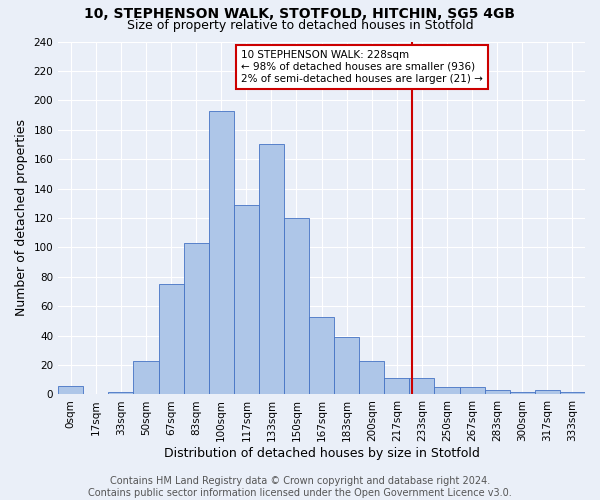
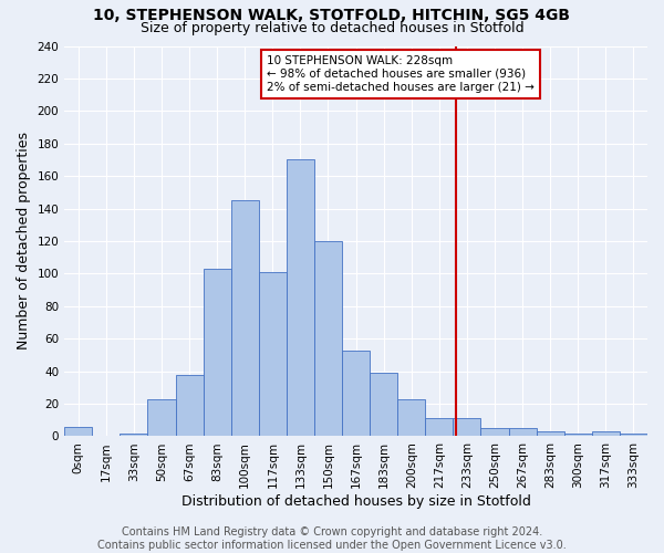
67sqm: 75 -> 38
100sqm: 193 -> 145
117sqm: 129 -> 101
